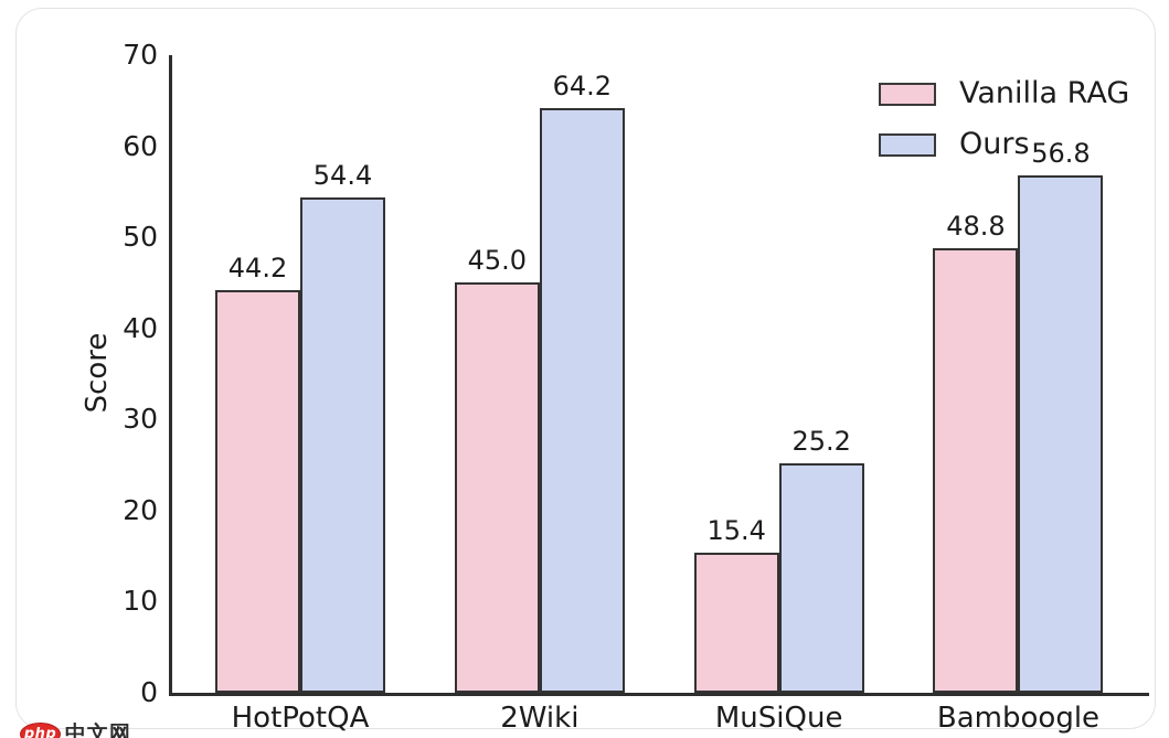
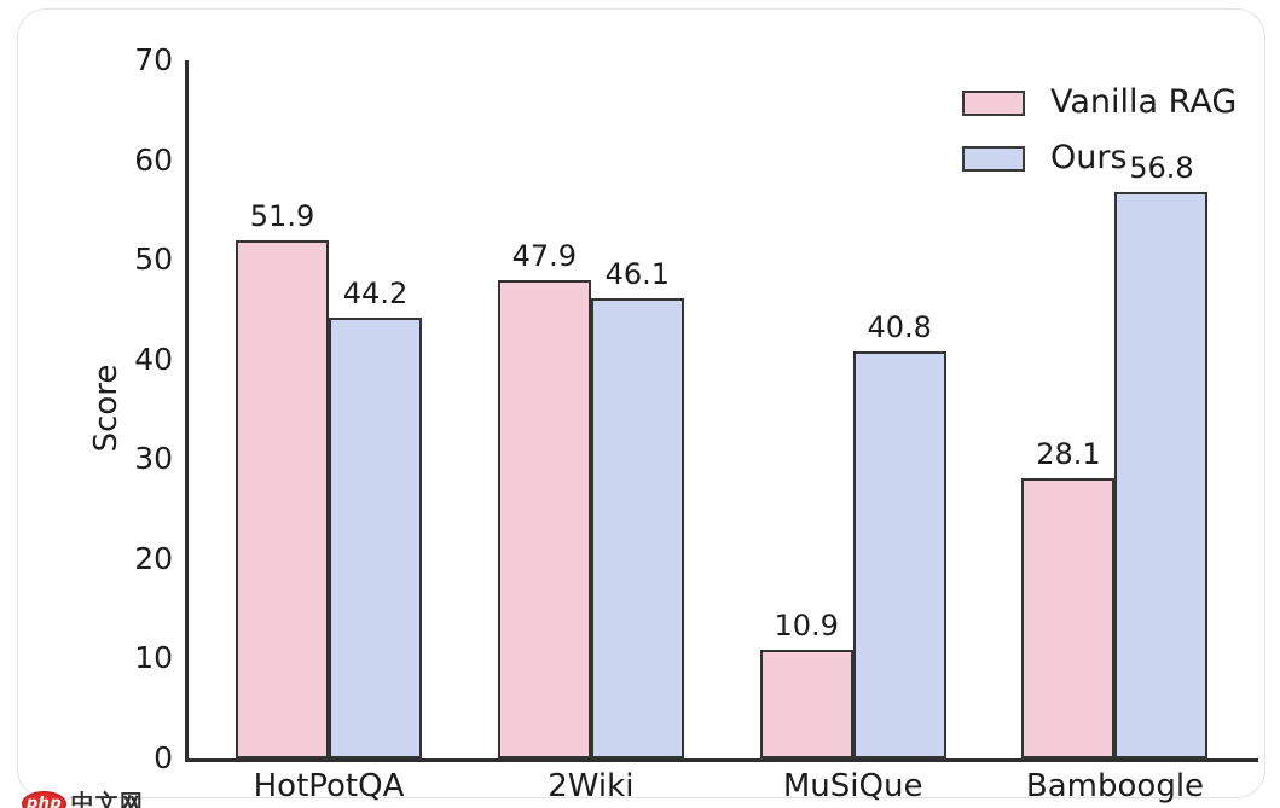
Vanilla RAG/HotPotQA: 44.2 -> 51.9
Ours/HotPotQA: 54.4 -> 44.2
Vanilla RAG/2Wiki: 45.0 -> 47.9
Ours/2Wiki: 64.2 -> 46.1
Vanilla RAG/MuSiQue: 15.4 -> 10.9
Ours/MuSiQue: 25.2 -> 40.8
Vanilla RAG/Bamboogle: 48.8 -> 28.1
